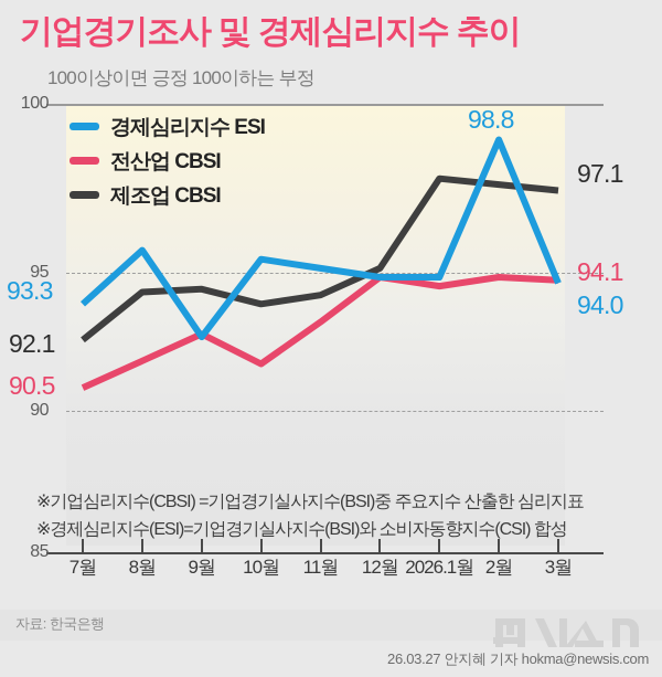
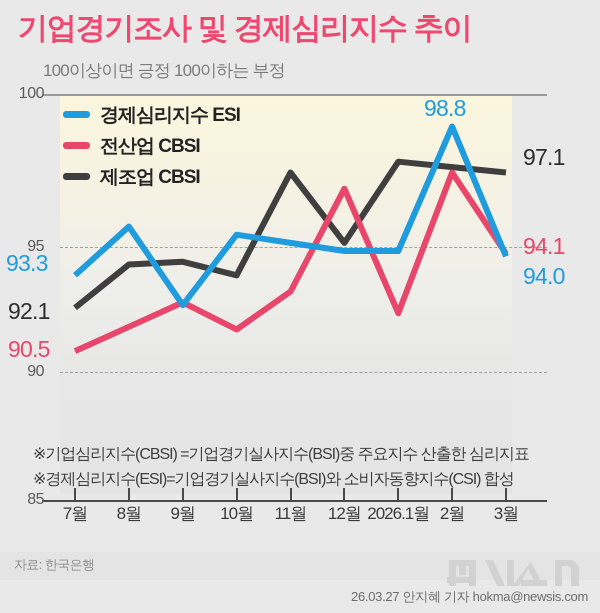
제조업 CBSI/11월: 93.6 -> 97.1
전산업 CBSI/12월: 94.2 -> 96.5
전산업 CBSI/2026.1월: 93.9 -> 91.9
전산업 CBSI/2월: 94.2 -> 97.1
